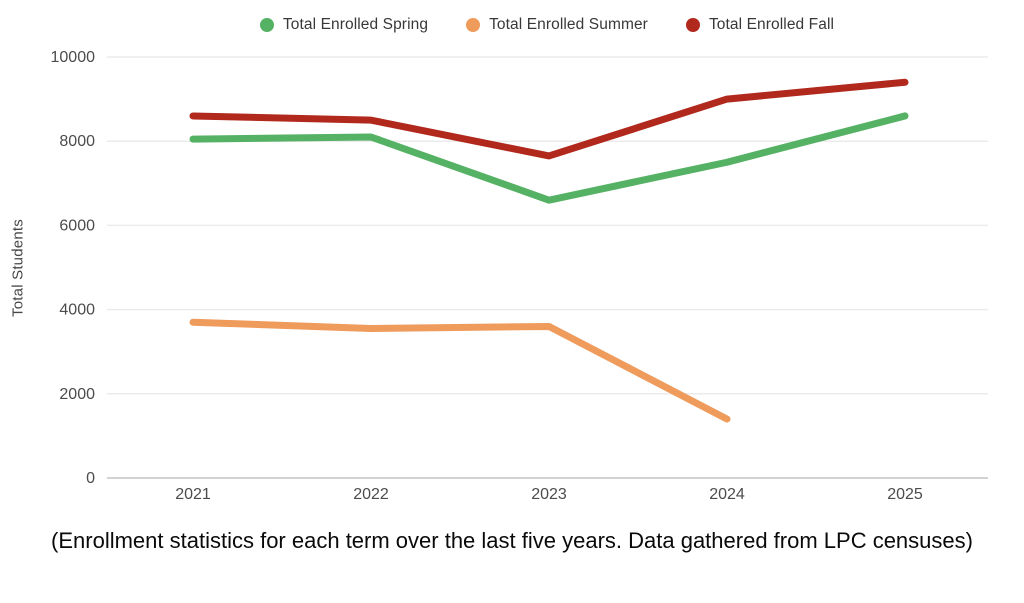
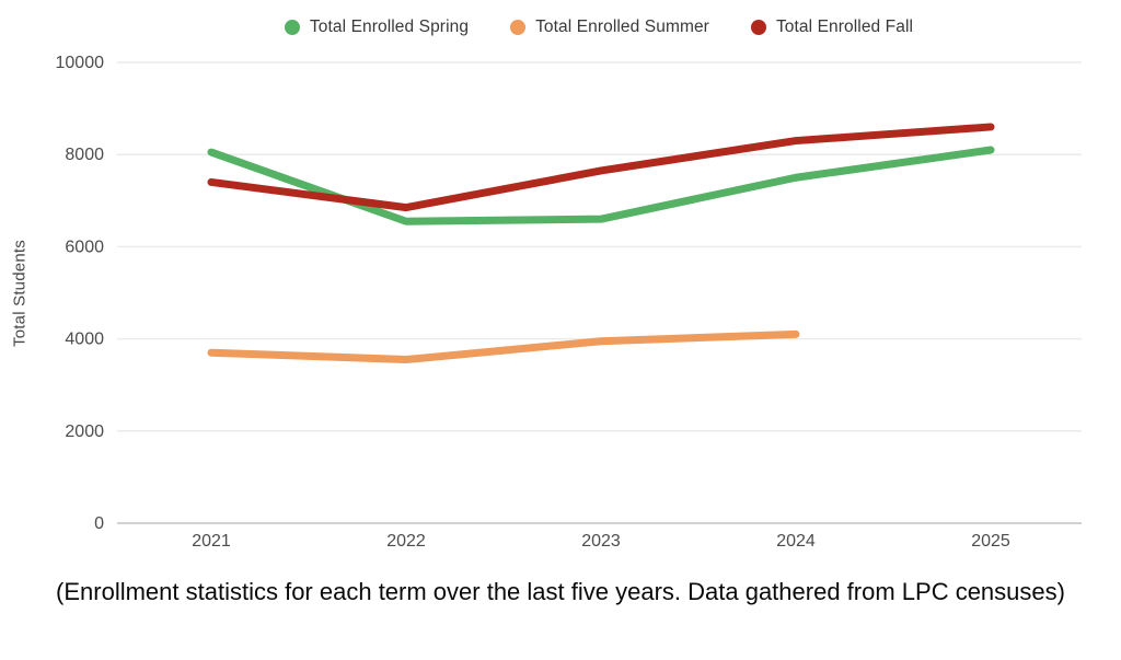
Total Enrolled Fall/2021: 8600 -> 7400
Total Enrolled Spring/2022: 8100 -> 6600
Total Enrolled Fall/2022: 8500 -> 6800
Total Enrolled Summer/2023: 3600 -> 4000
Total Enrolled Summer/2024: 1400 -> 4100
Total Enrolled Fall/2024: 9000 -> 8300
Total Enrolled Spring/2025: 8600 -> 8100
Total Enrolled Fall/2025: 9400 -> 8600
